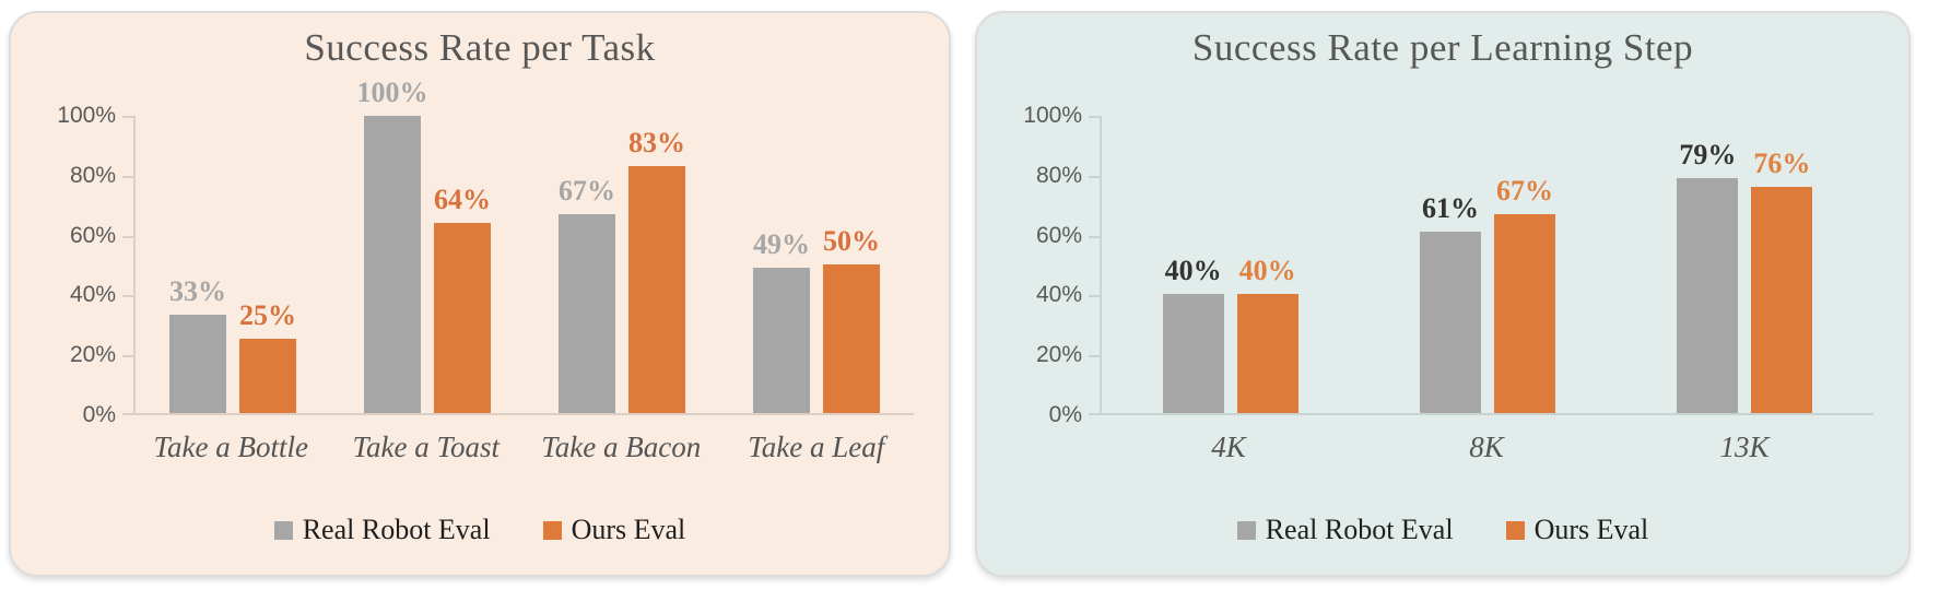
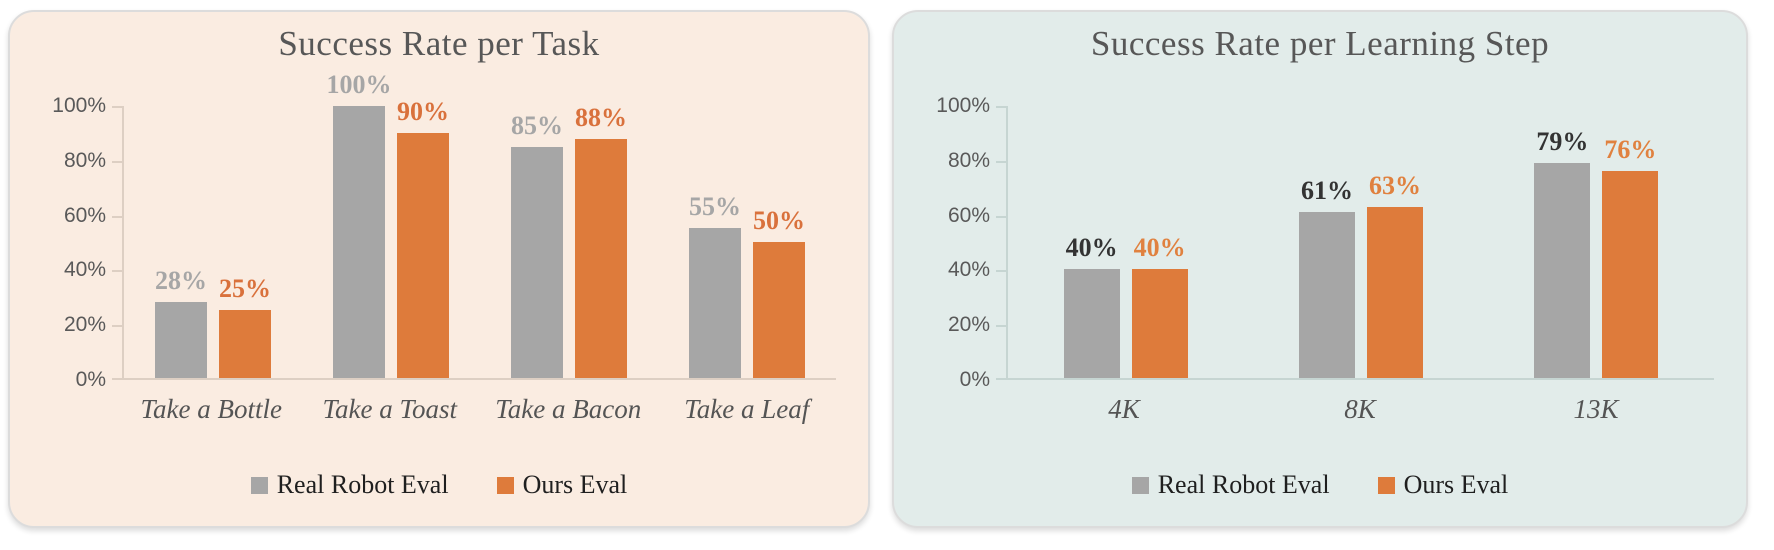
Success Rate per Task/Real Robot Eval/Take a Bottle: 33% -> 28%
Success Rate per Task/Ours Eval/Take a Toast: 64% -> 90%
Success Rate per Task/Real Robot Eval/Take a Bacon: 67% -> 85%
Success Rate per Task/Ours Eval/Take a Bacon: 83% -> 88%
Success Rate per Task/Real Robot Eval/Take a Leaf: 49% -> 55%
Success Rate per Learning Step/Ours Eval/8K: 67% -> 63%
